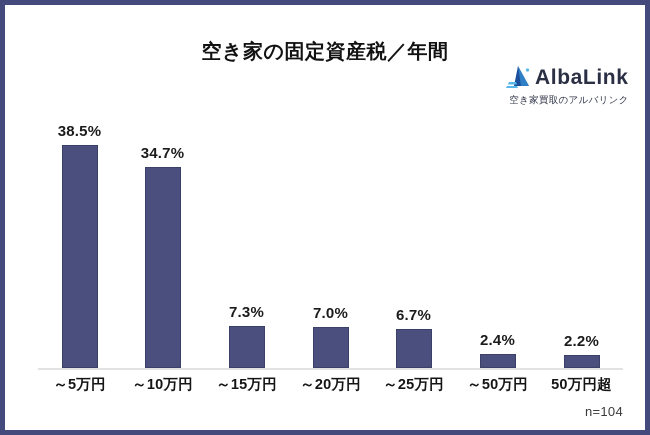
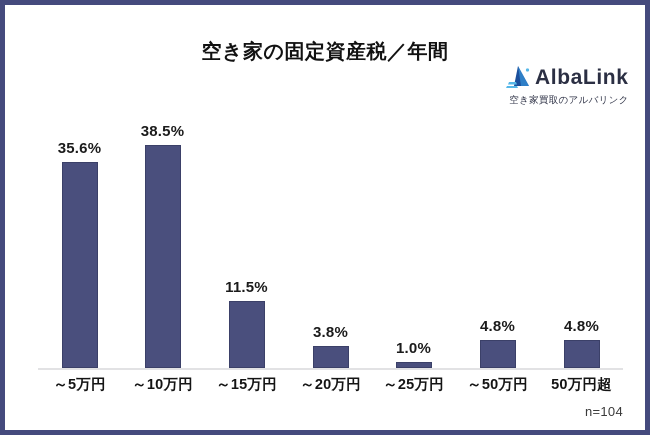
～5万円: 38.5% -> 35.6%
～10万円: 34.7% -> 38.5%
～15万円: 7.3% -> 11.5%
～20万円: 7.0% -> 3.8%
～25万円: 6.7% -> 1.0%
～50万円: 2.4% -> 4.8%
50万円超: 2.2% -> 4.8%
